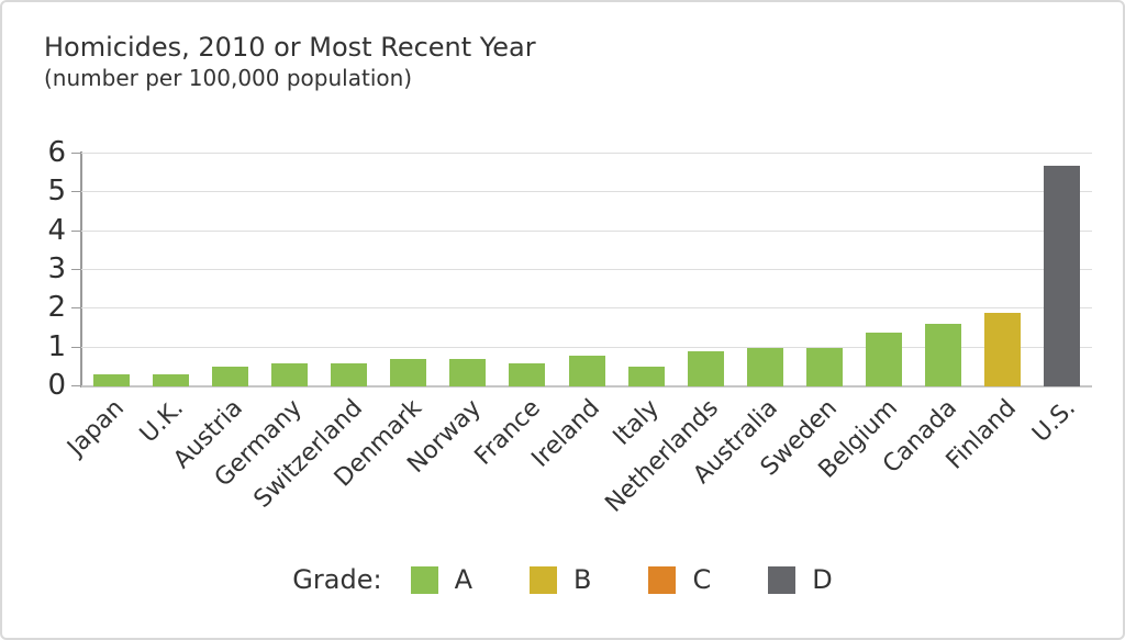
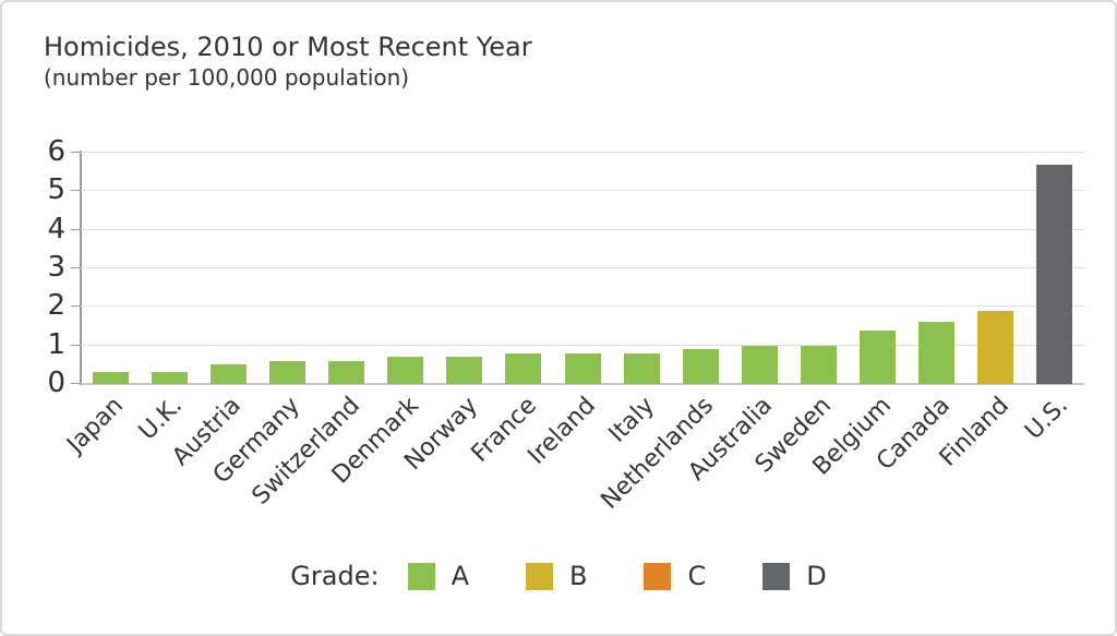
France: 0.6 -> 0.8
Italy: 0.5 -> 0.8
